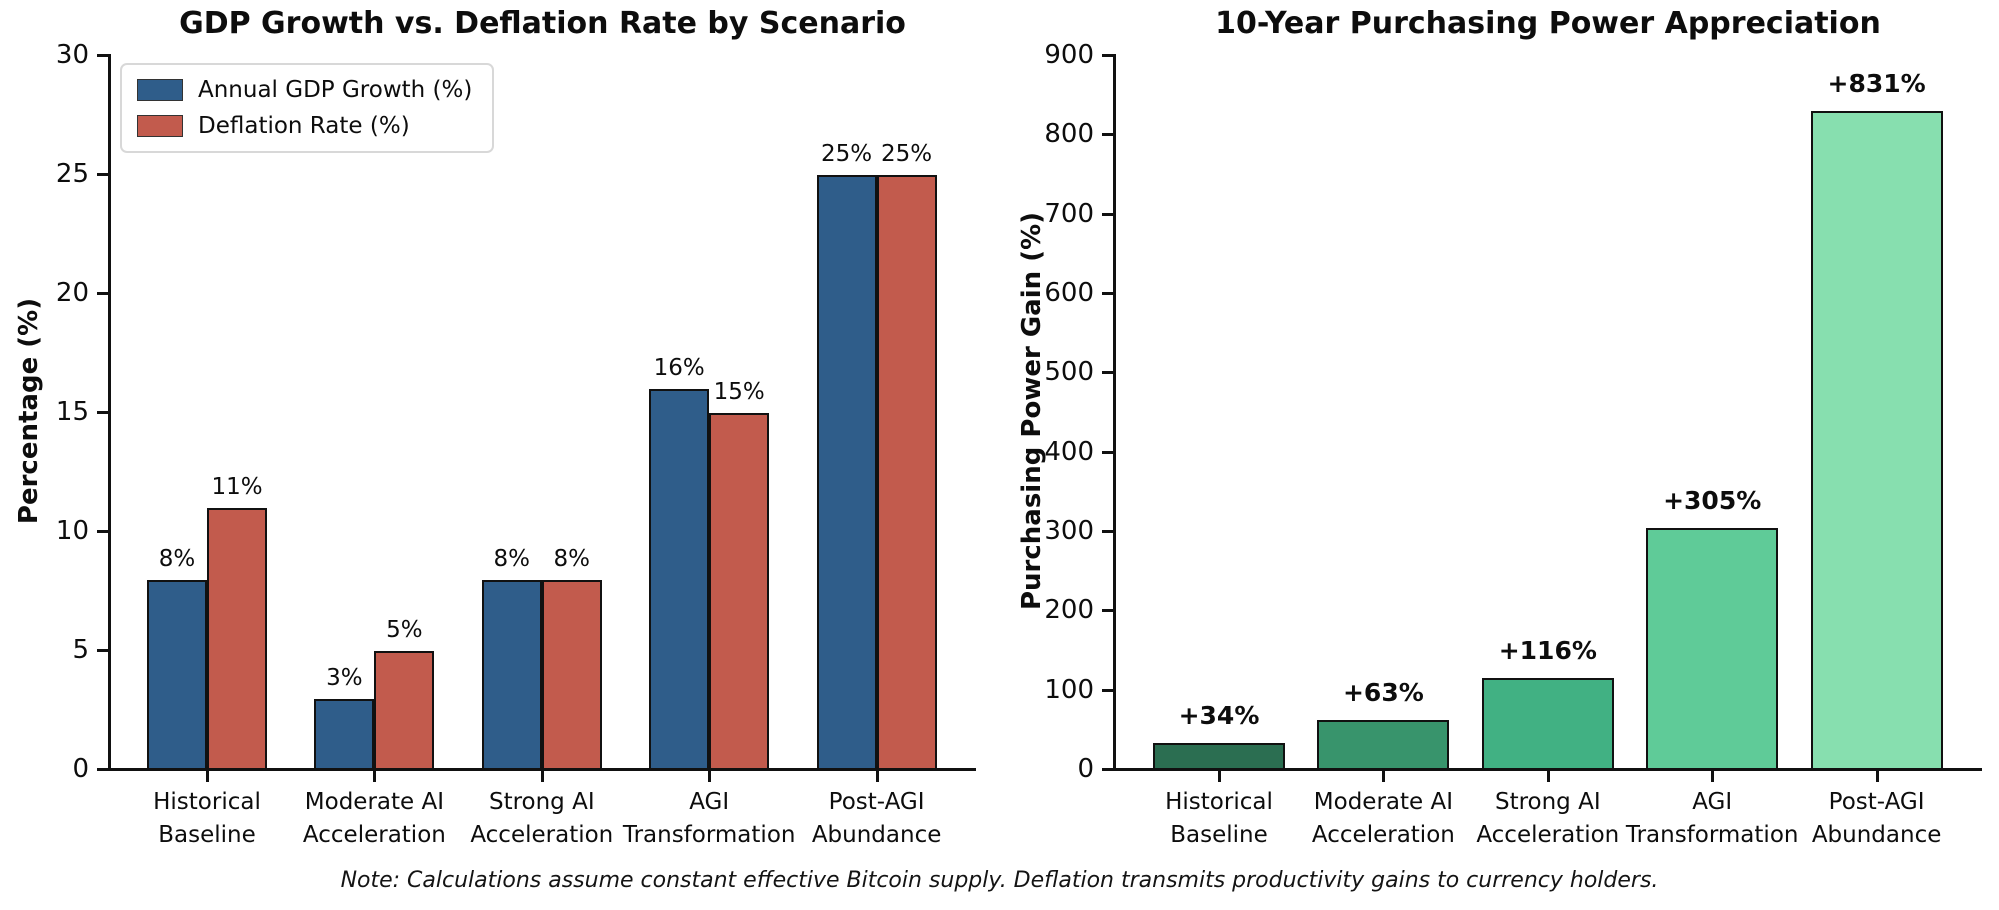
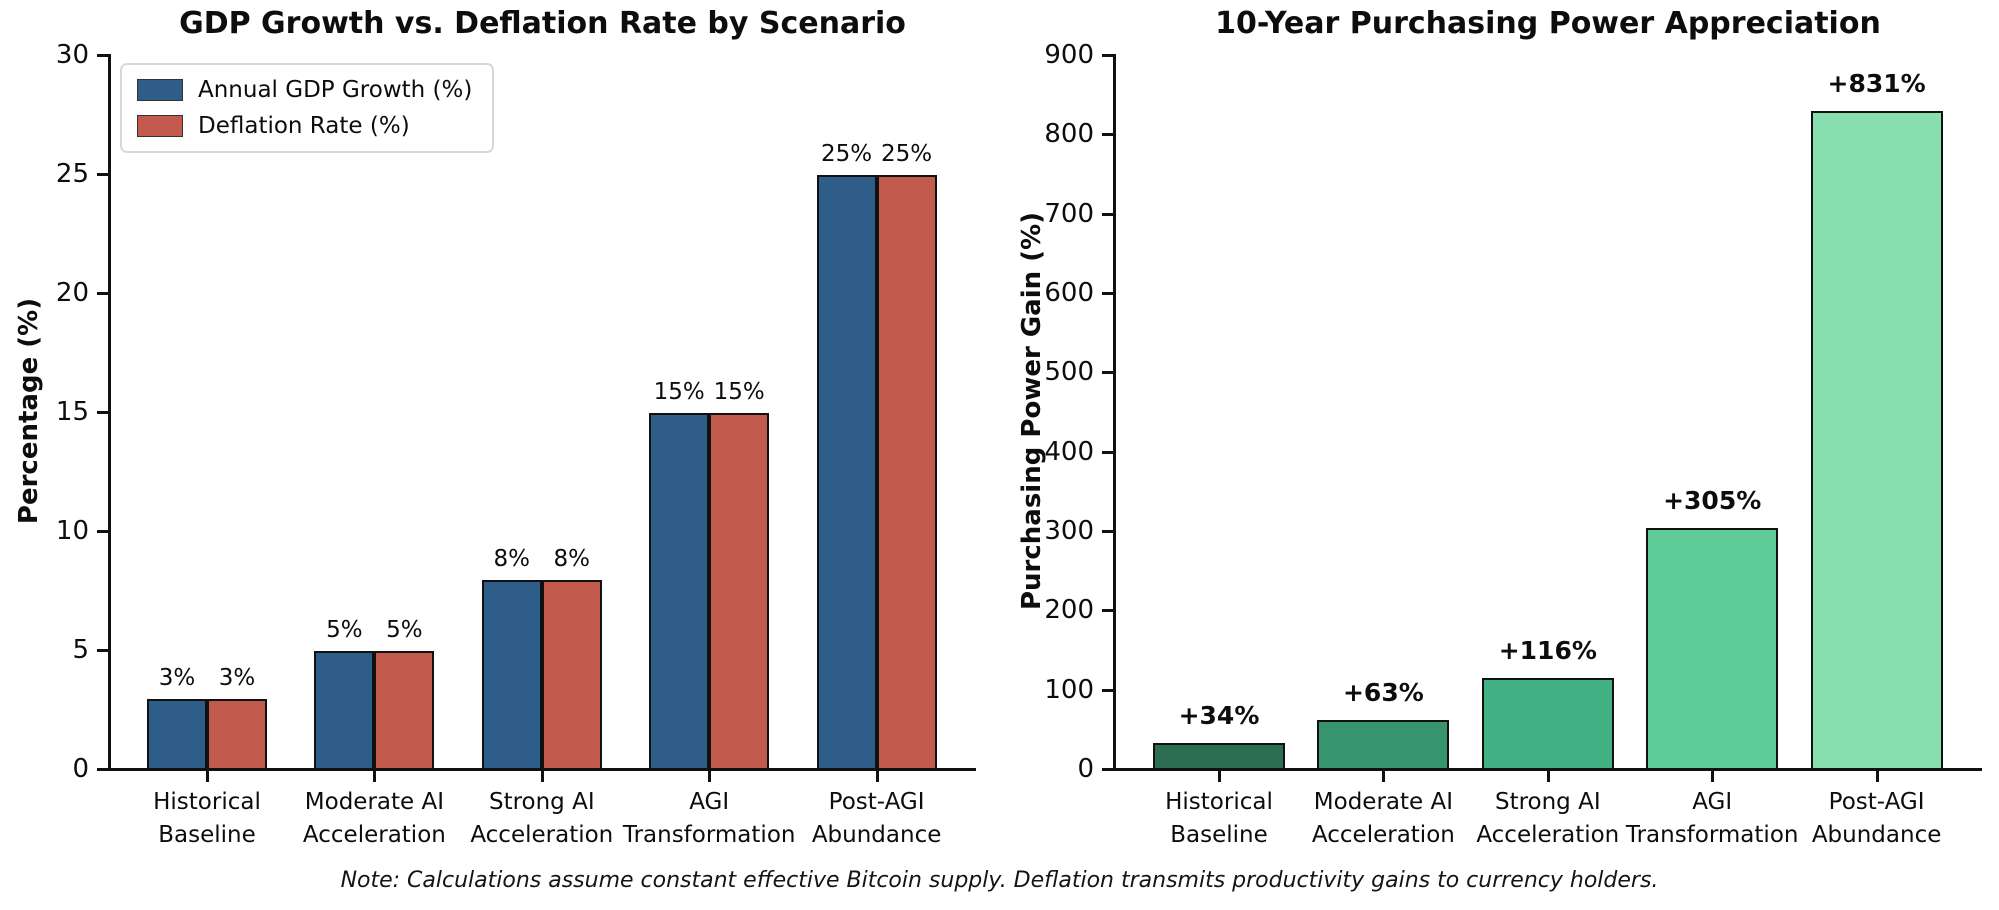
GDP Growth vs. Deflation Rate by Scenario/Annual GDP Growth (%)/Historical Baseline: 8% -> 3%
GDP Growth vs. Deflation Rate by Scenario/Deflation Rate (%)/Historical Baseline: 11% -> 3%
GDP Growth vs. Deflation Rate by Scenario/Annual GDP Growth (%)/Moderate AI Acceleration: 3% -> 5%
GDP Growth vs. Deflation Rate by Scenario/Annual GDP Growth (%)/AGI Transformation: 16% -> 15%
